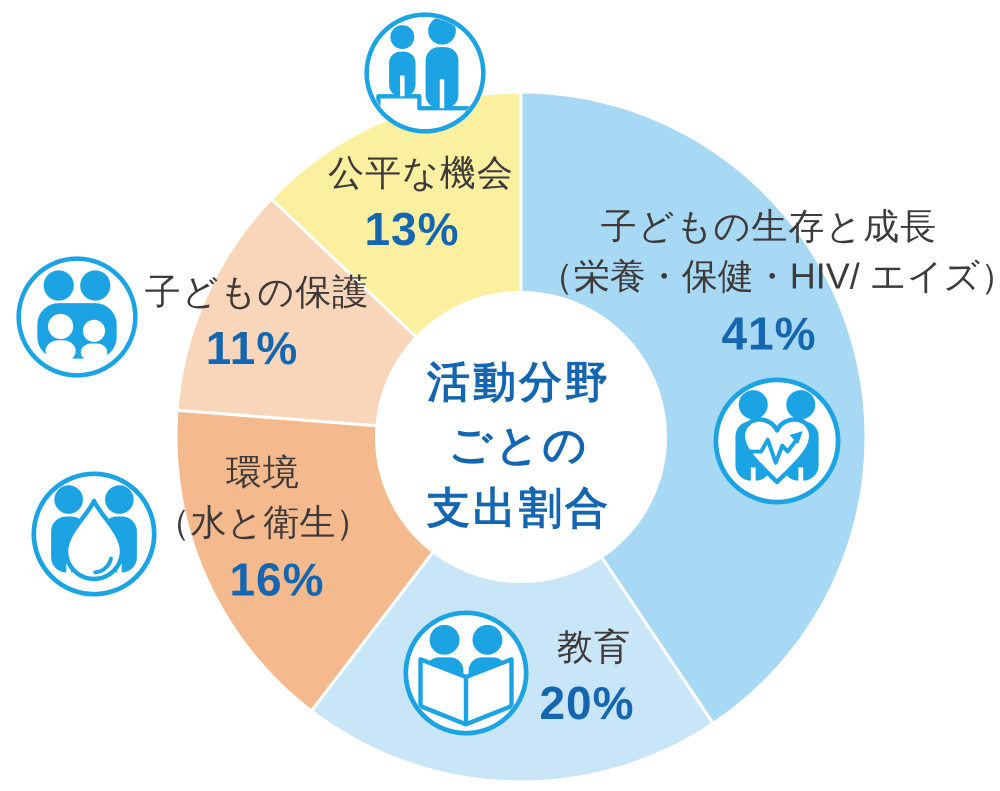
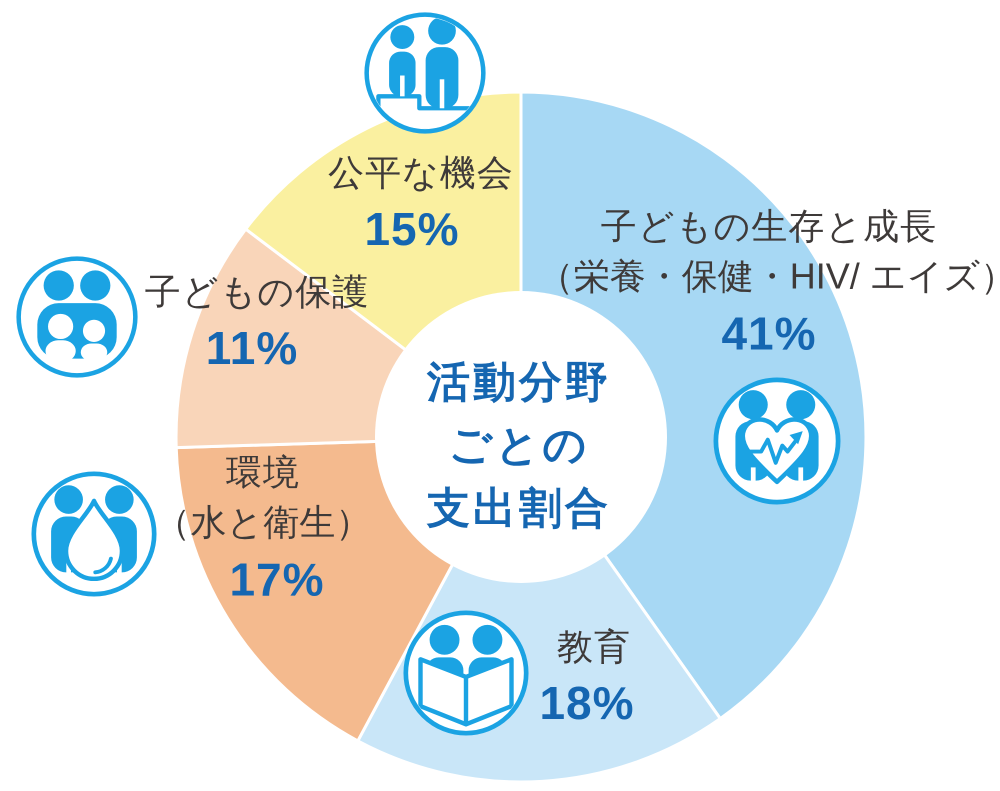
教育: 20% -> 18%
環境: 16% -> 17%
公平な機会: 13% -> 15%
